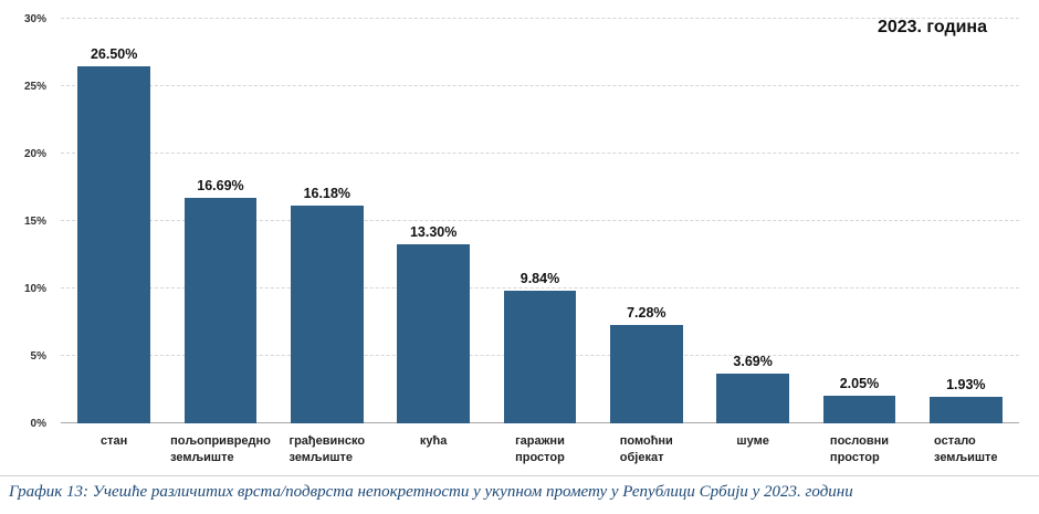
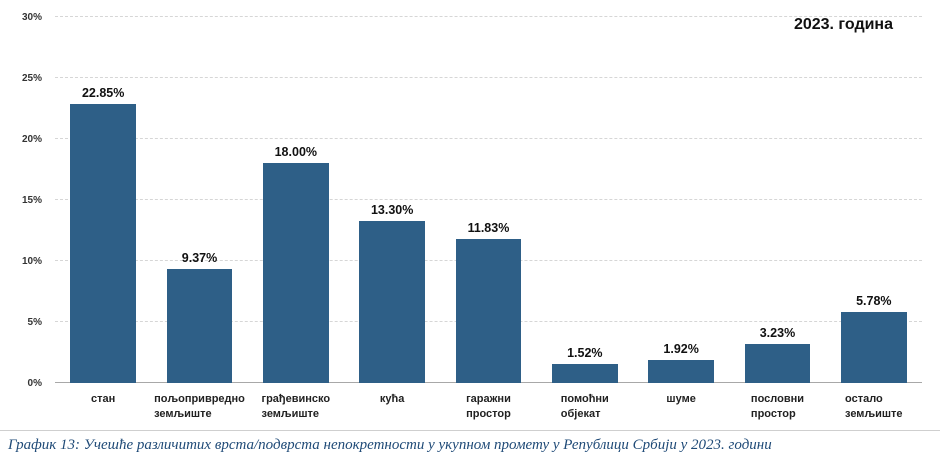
стан: 26.50% -> 22.85%
пољопривредно земљиште: 16.69% -> 9.37%
грађевинско земљиште: 16.18% -> 18.00%
гаражни простор: 9.84% -> 11.83%
помоћни објекат: 7.28% -> 1.52%
шуме: 3.69% -> 1.92%
пословни простор: 2.05% -> 3.23%
остало земљиште: 1.93% -> 5.78%
